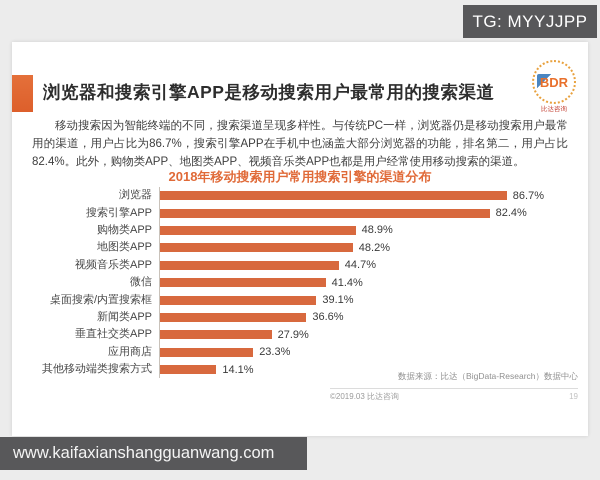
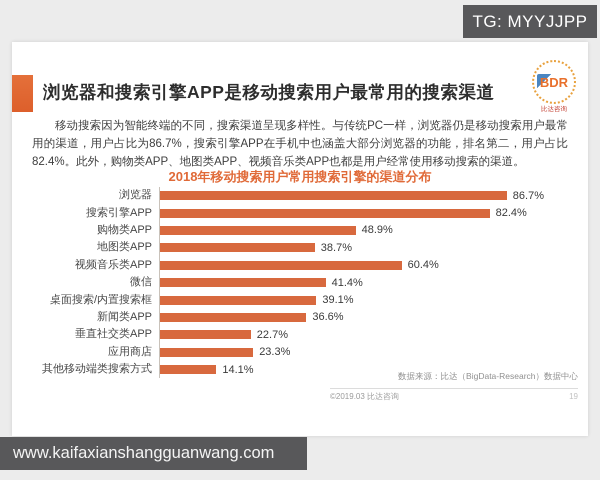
地图类APP: 48.2% -> 38.7%
视频音乐类APP: 44.7% -> 60.4%
垂直社交类APP: 27.9% -> 22.7%
